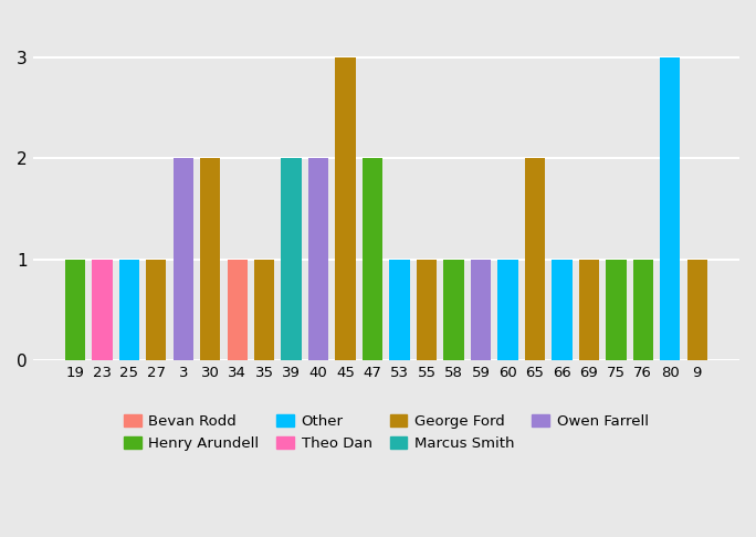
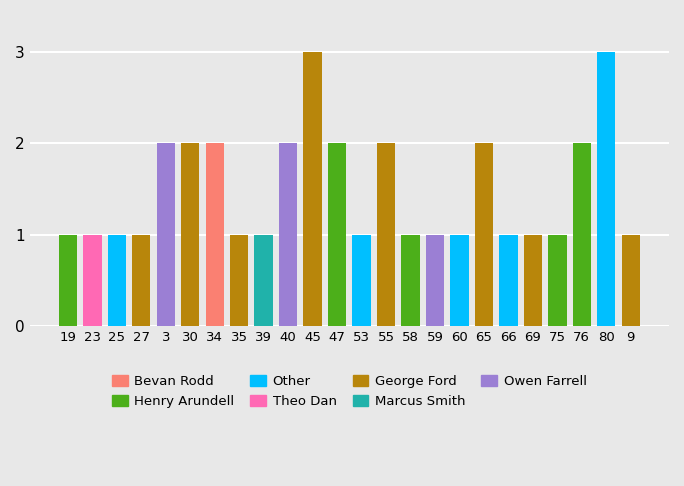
34: 1 -> 2
39: 2 -> 1
55: 1 -> 2
76: 1 -> 2
